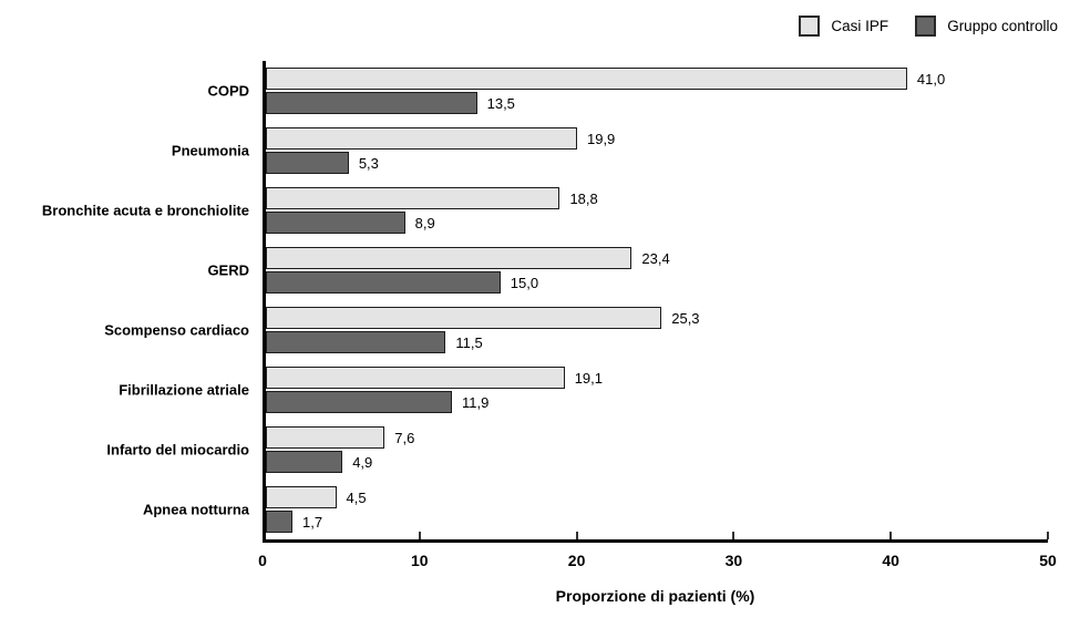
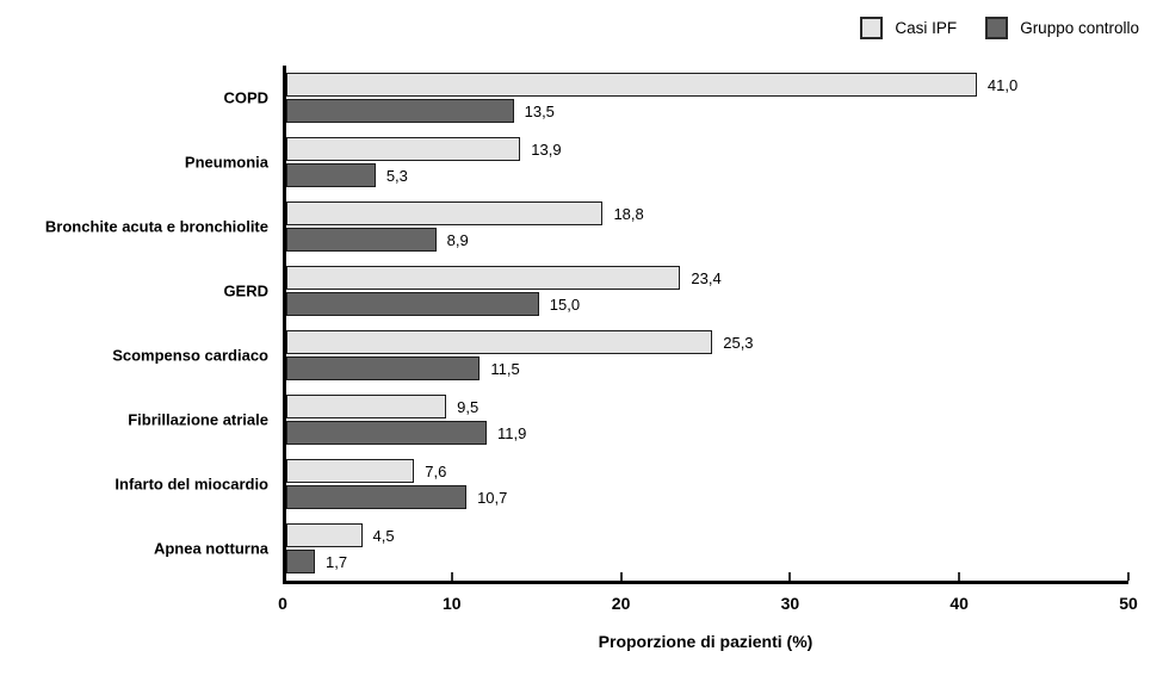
Casi IPF/Pneumonia: 19,9 -> 13,9
Casi IPF/Fibrillazione atriale: 19,1 -> 9,5
Gruppo controllo/Infarto del miocardio: 4,9 -> 10,7
